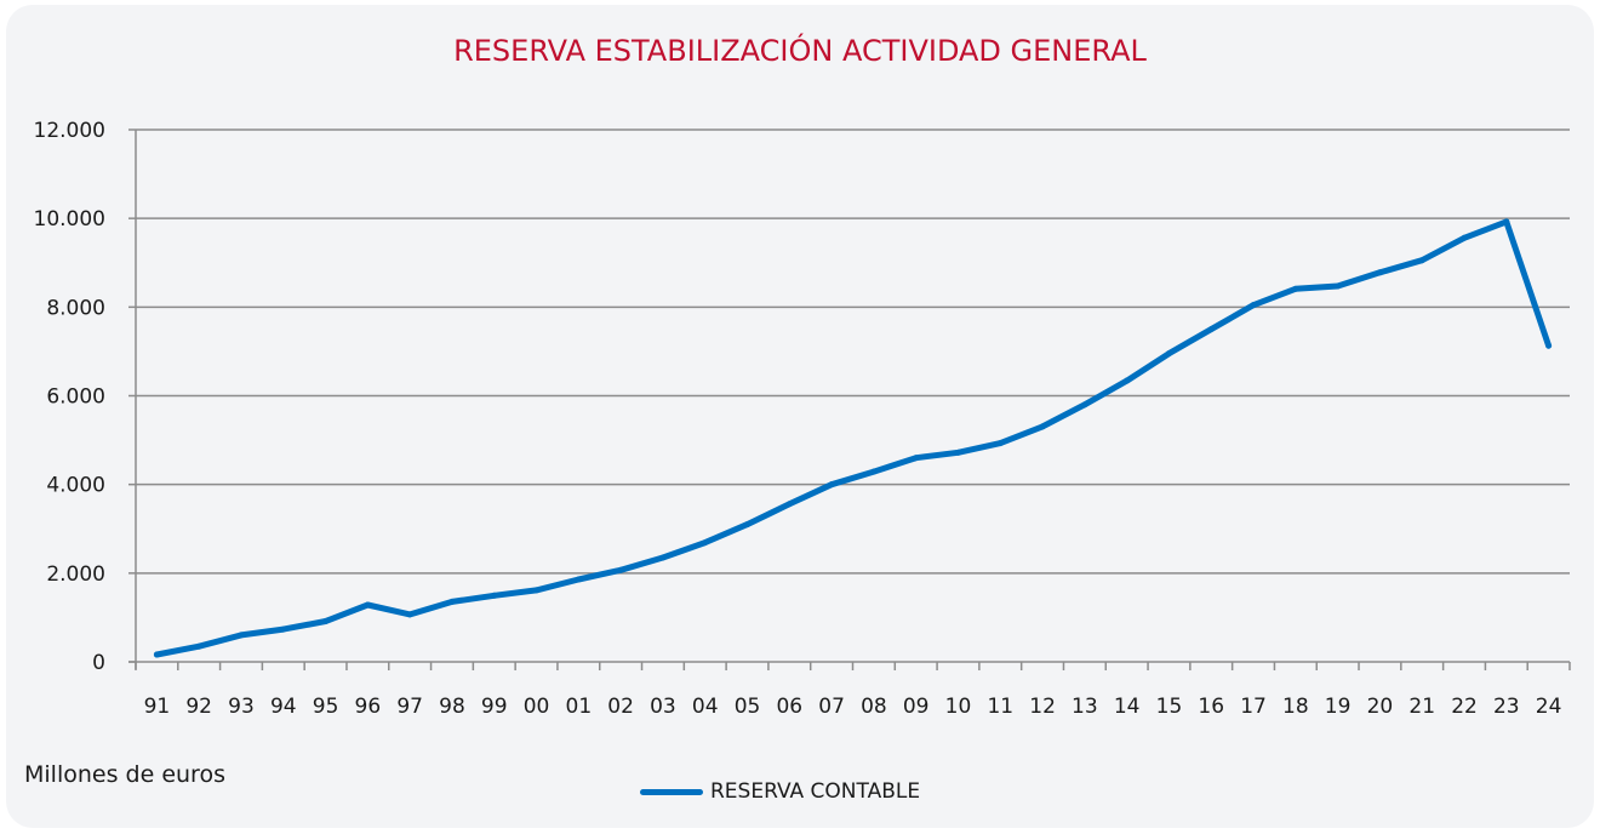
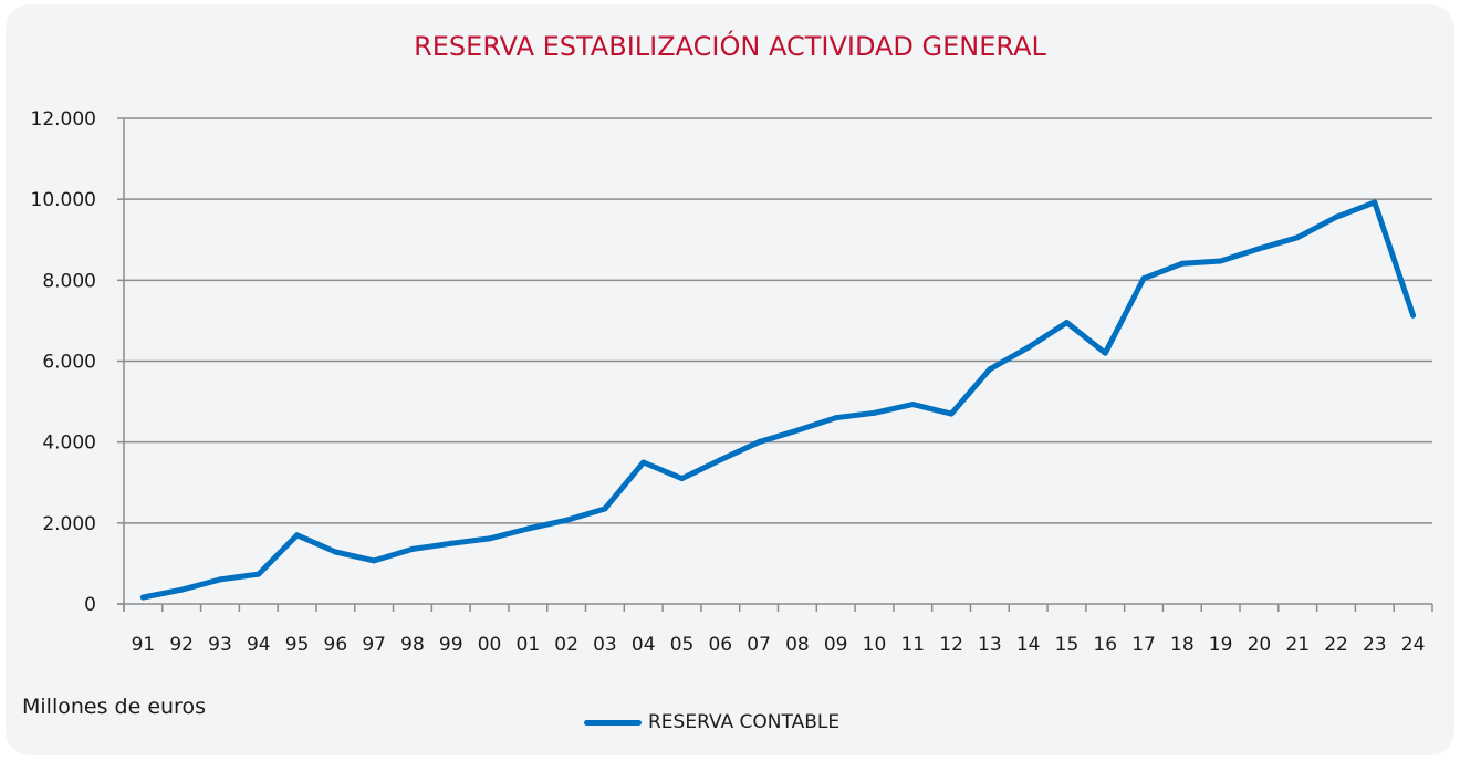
95: 900 -> 1700
04: 2700 -> 3500
12: 5300 -> 4700
16: 7500 -> 6200
